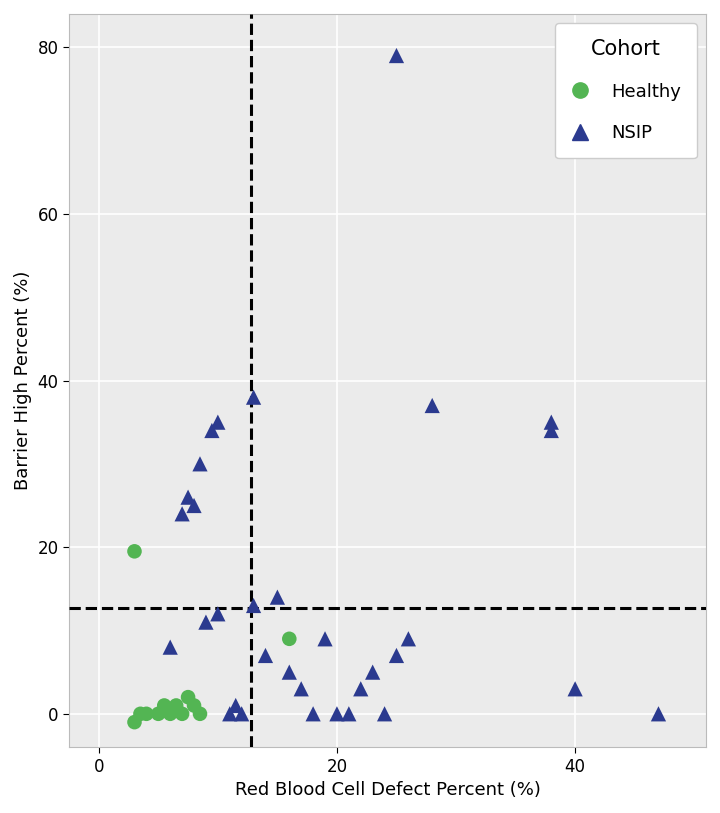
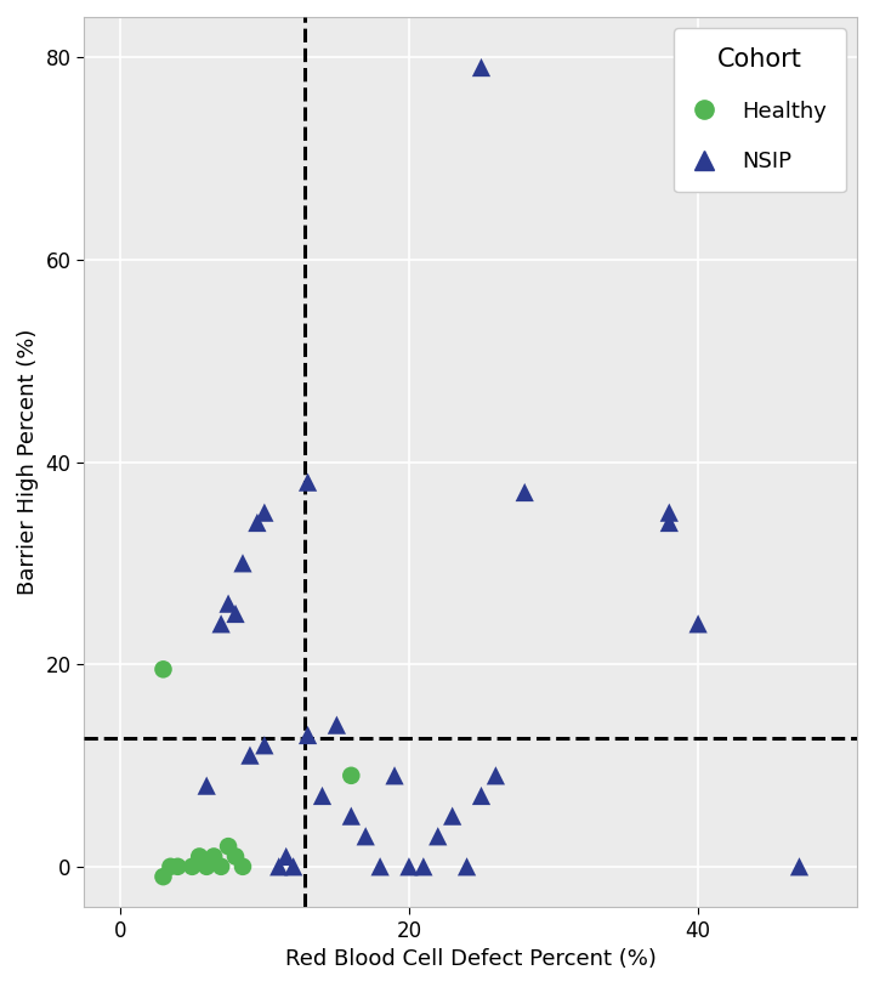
NSIP/40: 3 -> 24
